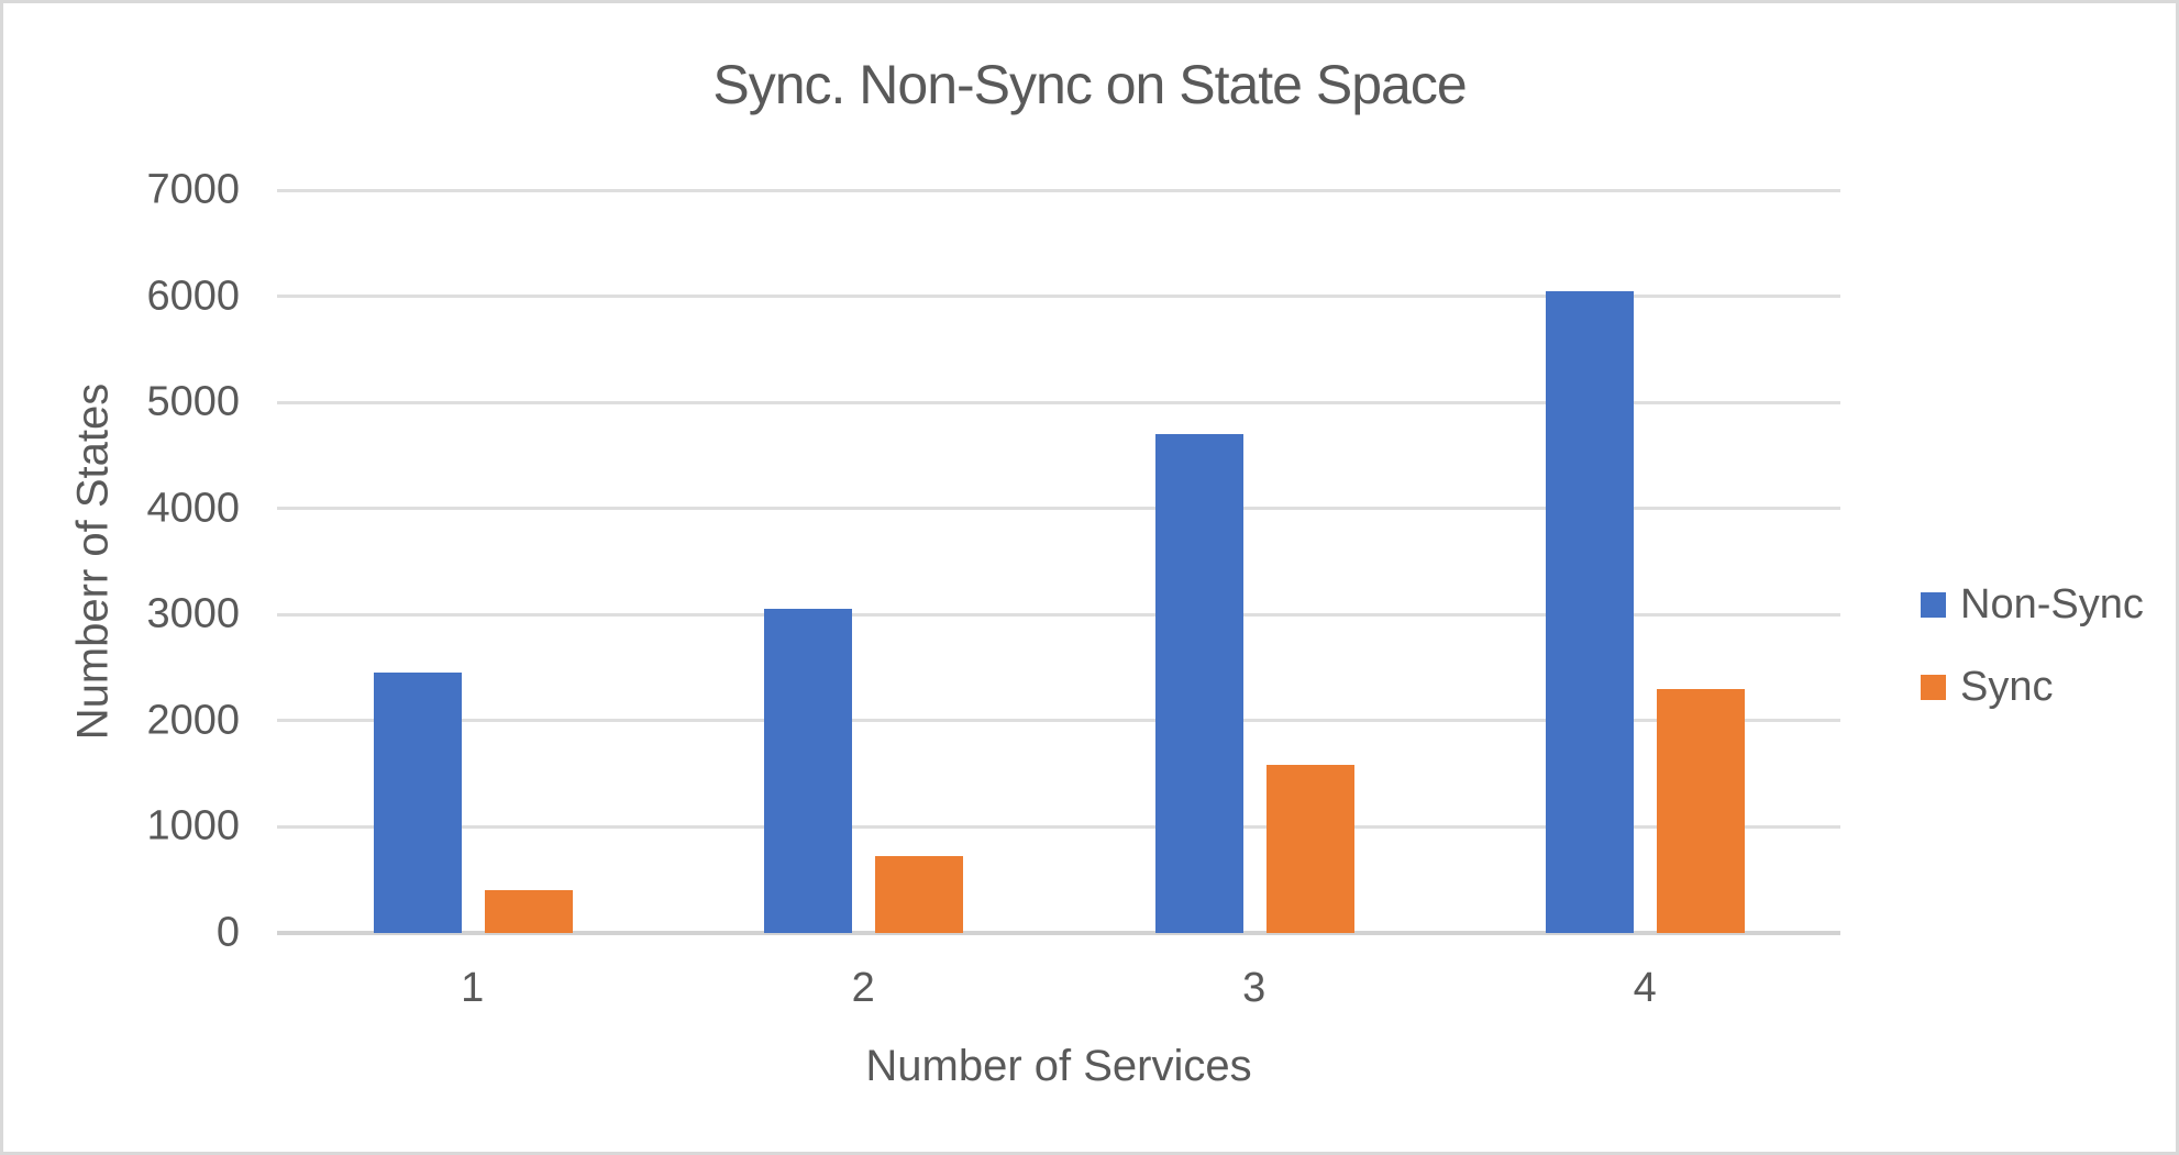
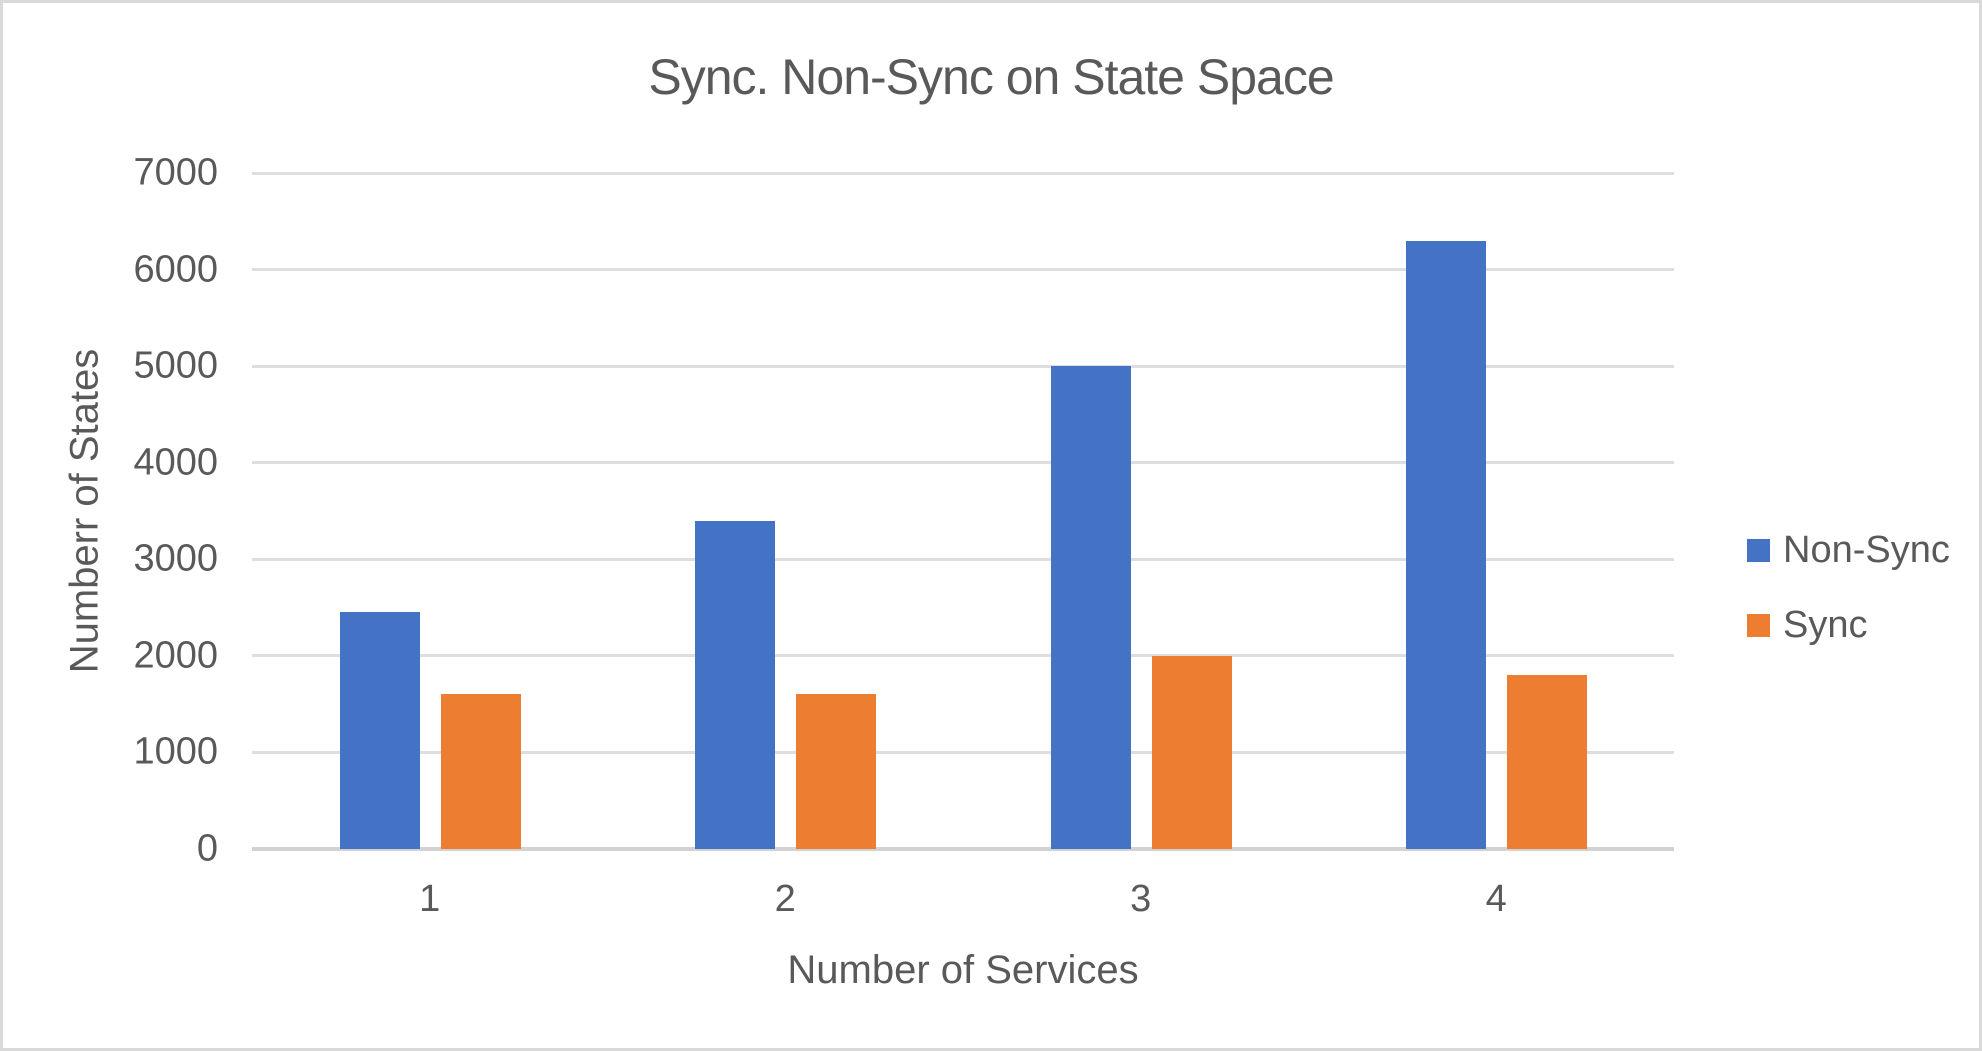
Sync/1: 400 -> 1600
Non-Sync/2: 3000 -> 3400
Sync/2: 700 -> 1600
Non-Sync/3: 4700 -> 5000
Sync/3: 1600 -> 2000
Non-Sync/4: 6000 -> 6300
Sync/4: 2300 -> 1800
